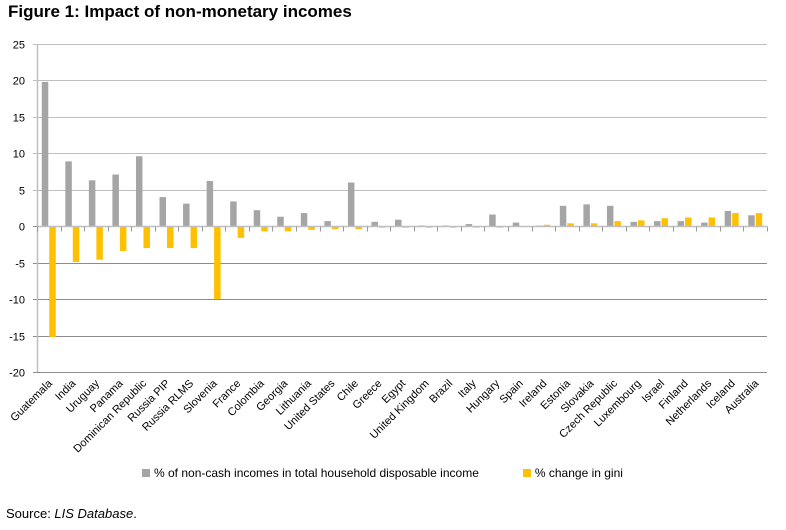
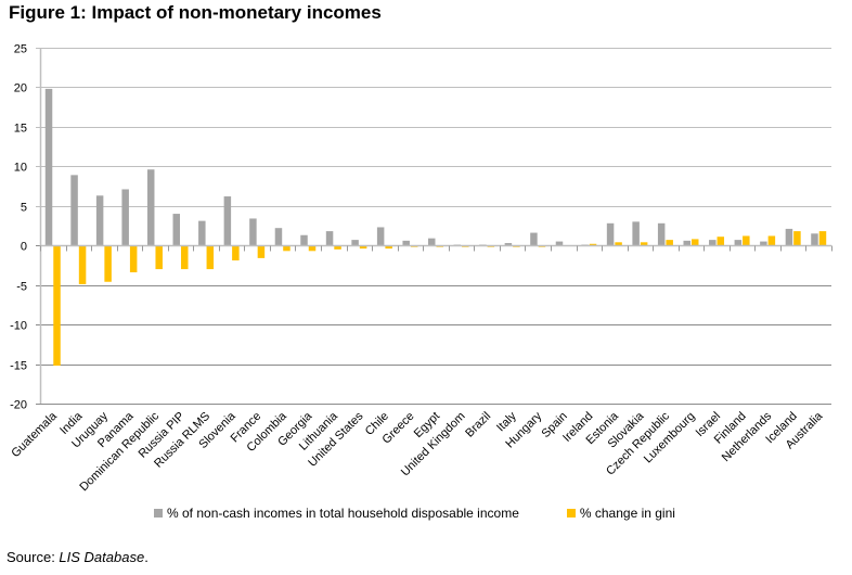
% change in gini/Slovenia: -10 -> -2
% of non-cash incomes in total household disposable income/Chile: 6 -> 2
